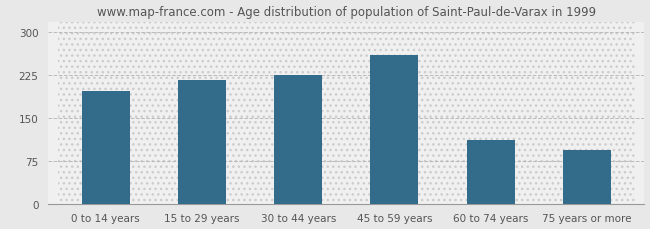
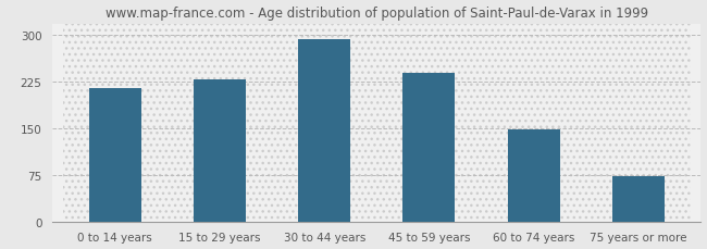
0 to 14 years: 196 -> 215
15 to 29 years: 216 -> 228
30 to 44 years: 224 -> 293
45 to 59 years: 260 -> 238
60 to 74 years: 112 -> 148
75 years or more: 94 -> 72
